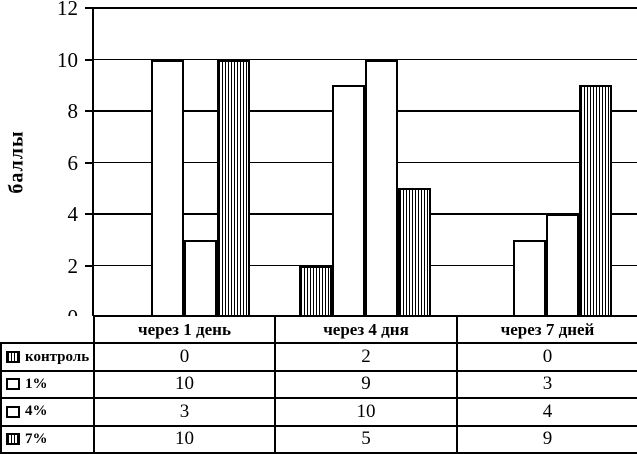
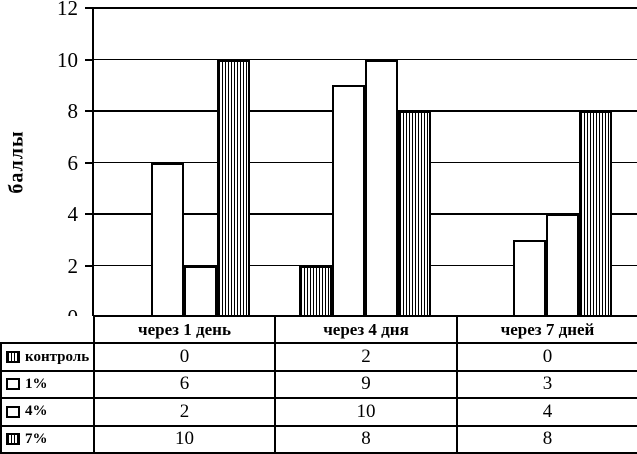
1%/через 1 день: 10 -> 6
4%/через 1 день: 3 -> 2
7%/через 4 дня: 5 -> 8
7%/через 7 дней: 9 -> 8
